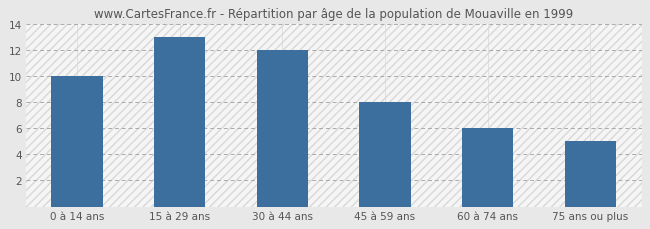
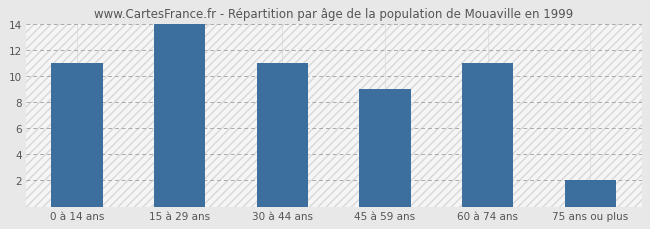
0 à 14 ans: 10 -> 11
15 à 29 ans: 13 -> 14
30 à 44 ans: 12 -> 11
45 à 59 ans: 8 -> 9
60 à 74 ans: 6 -> 11
75 ans ou plus: 5 -> 2
